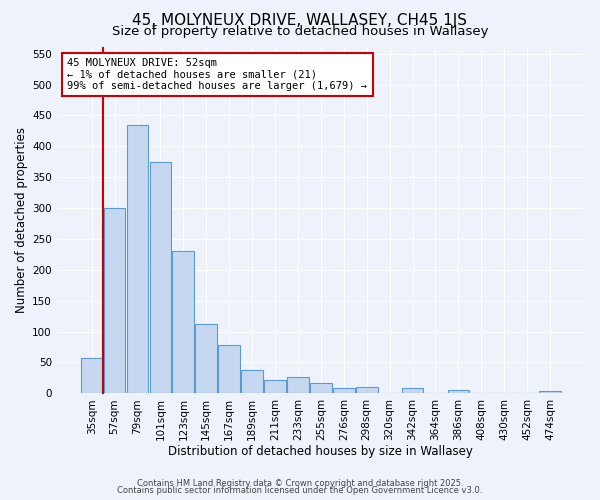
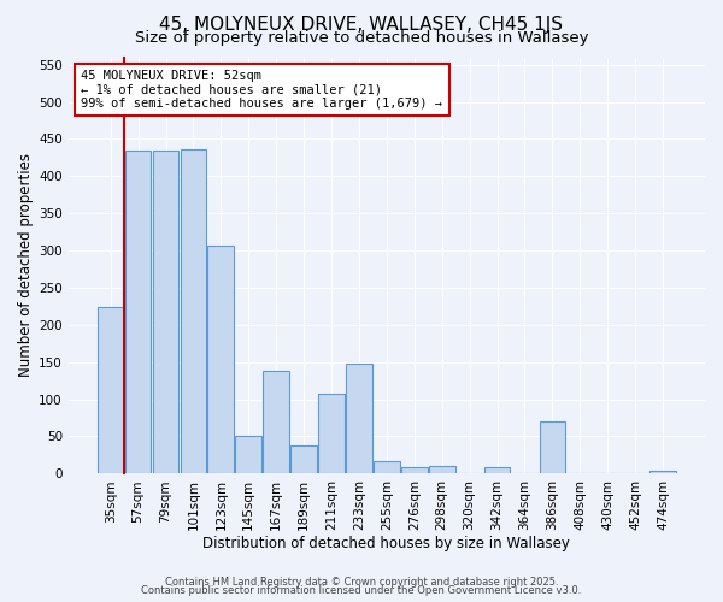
35sqm: 57 -> 224
57sqm: 300 -> 434
101sqm: 375 -> 436
123sqm: 230 -> 306
145sqm: 113 -> 50
167sqm: 78 -> 138
211sqm: 22 -> 108
233sqm: 27 -> 148
386sqm: 5 -> 70
